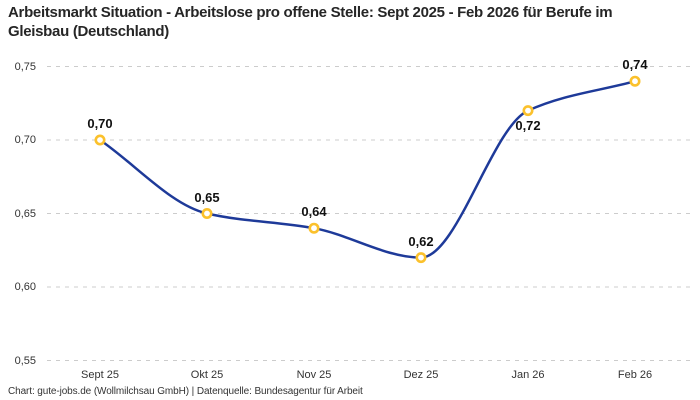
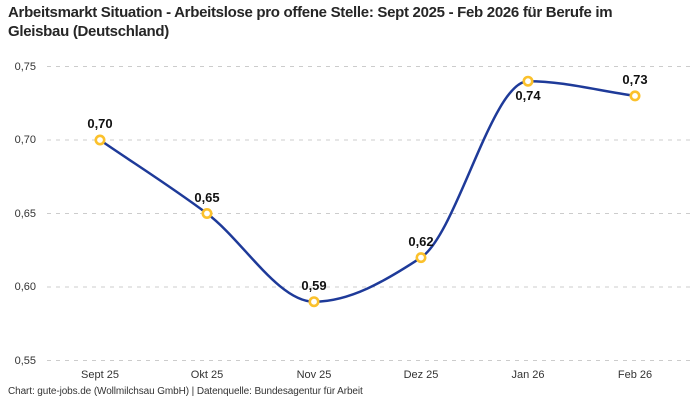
Nov 25: 0,64 -> 0,59
Jan 26: 0,72 -> 0,74
Feb 26: 0,74 -> 0,73
